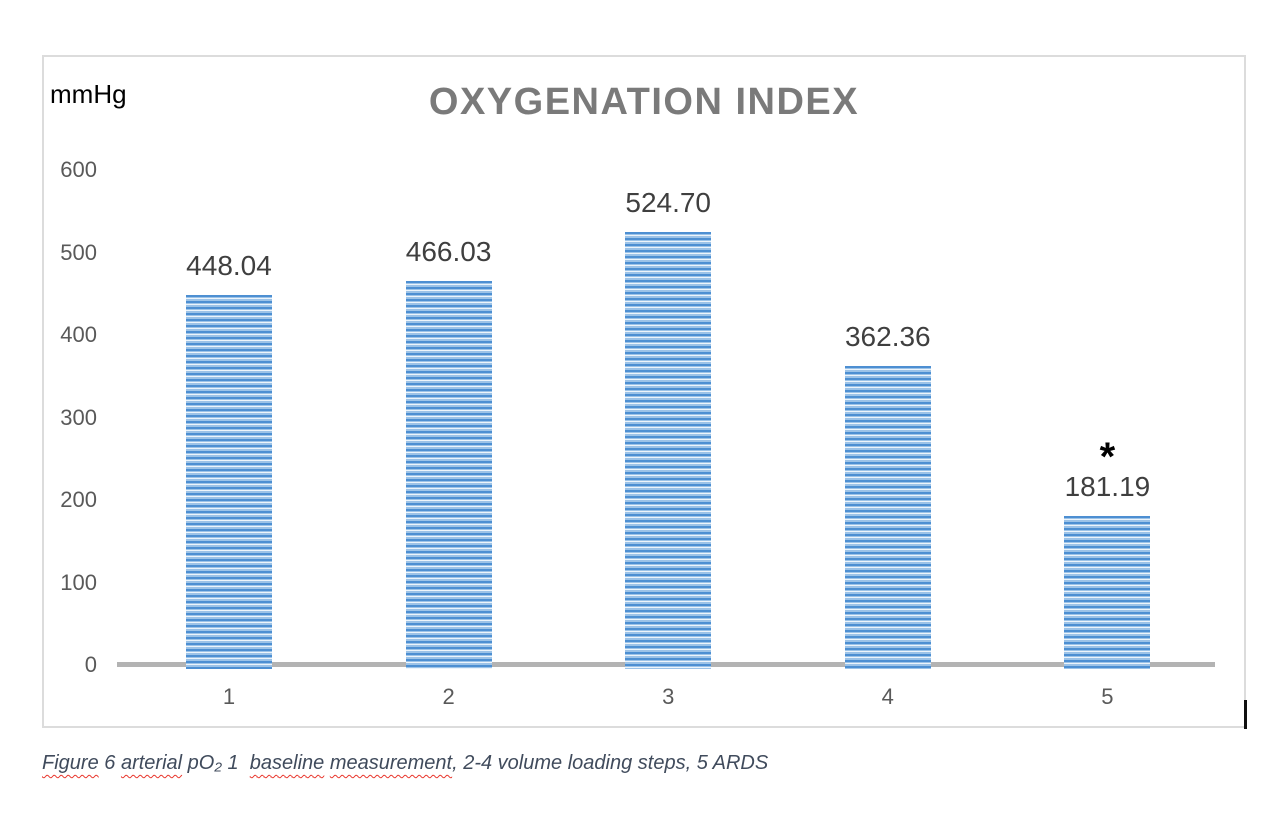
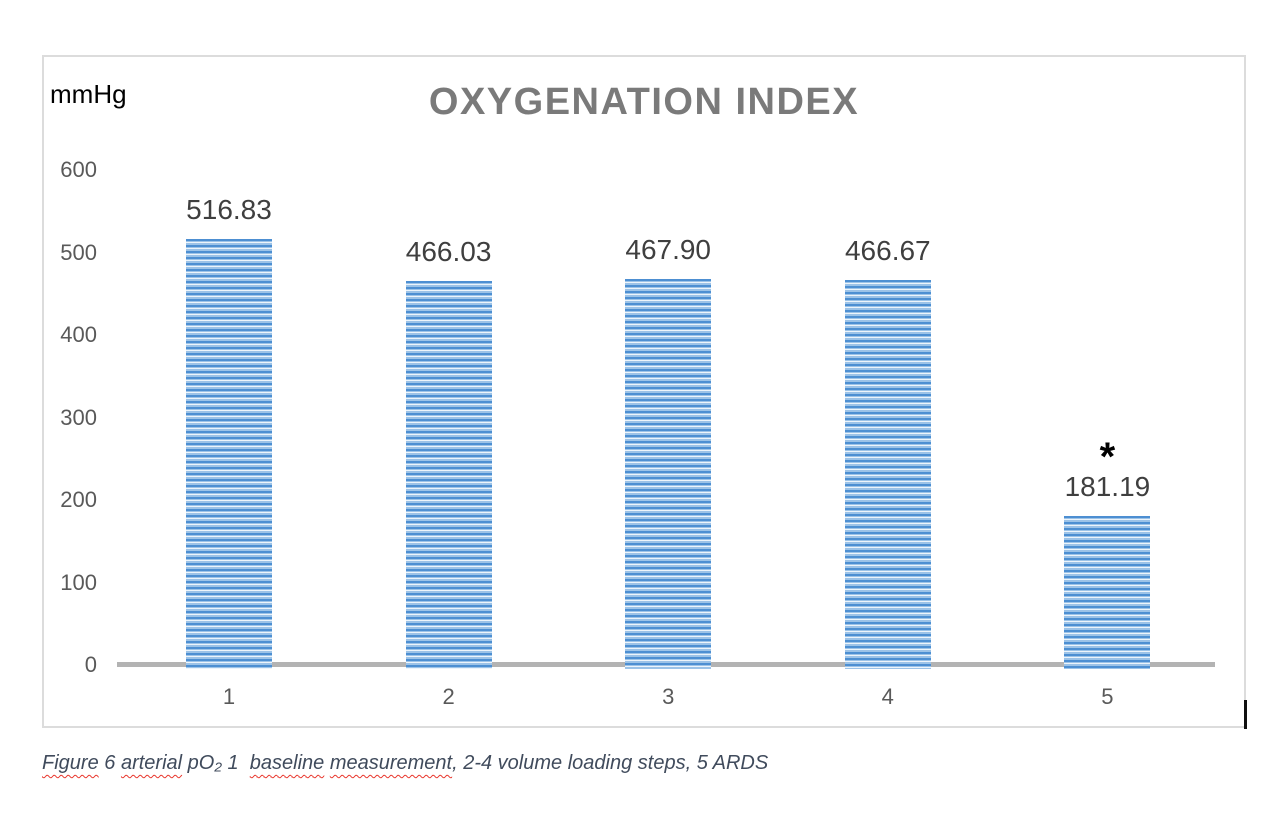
1: 448.04 -> 516.83
3: 524.70 -> 467.90
4: 362.36 -> 466.67
